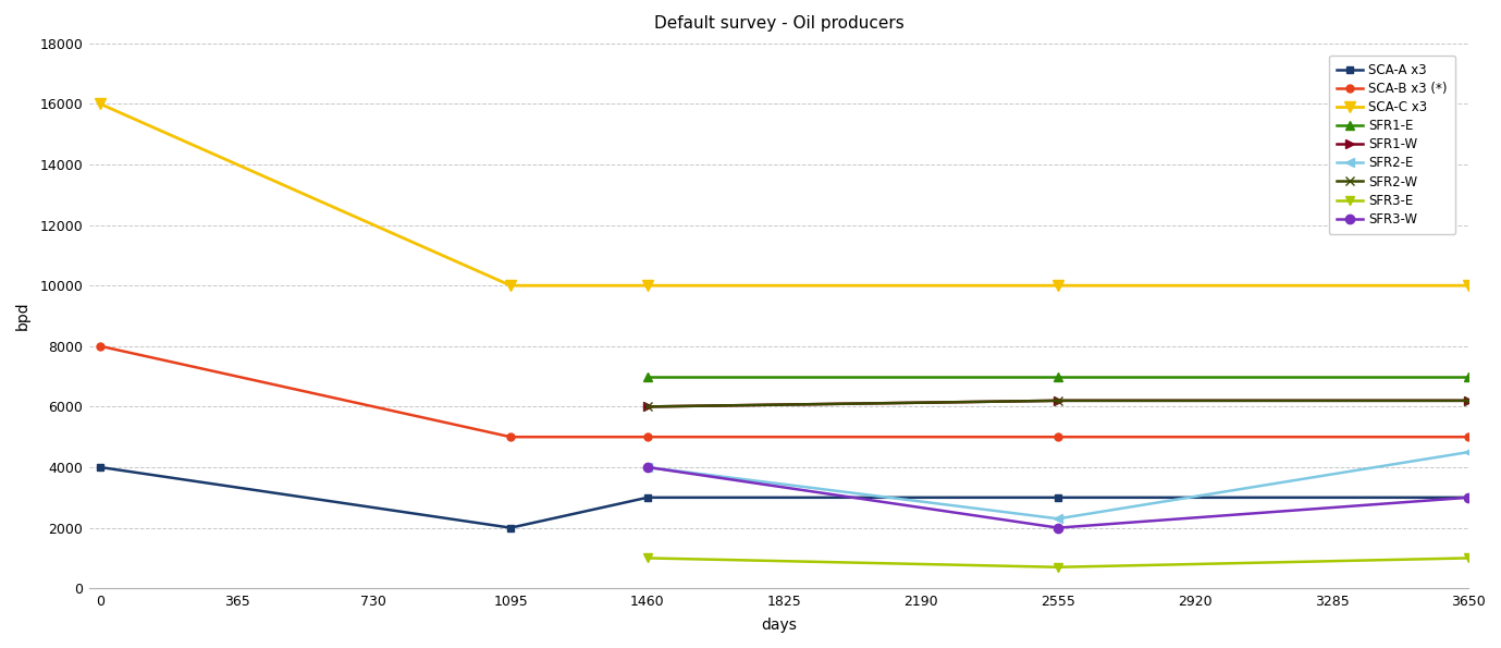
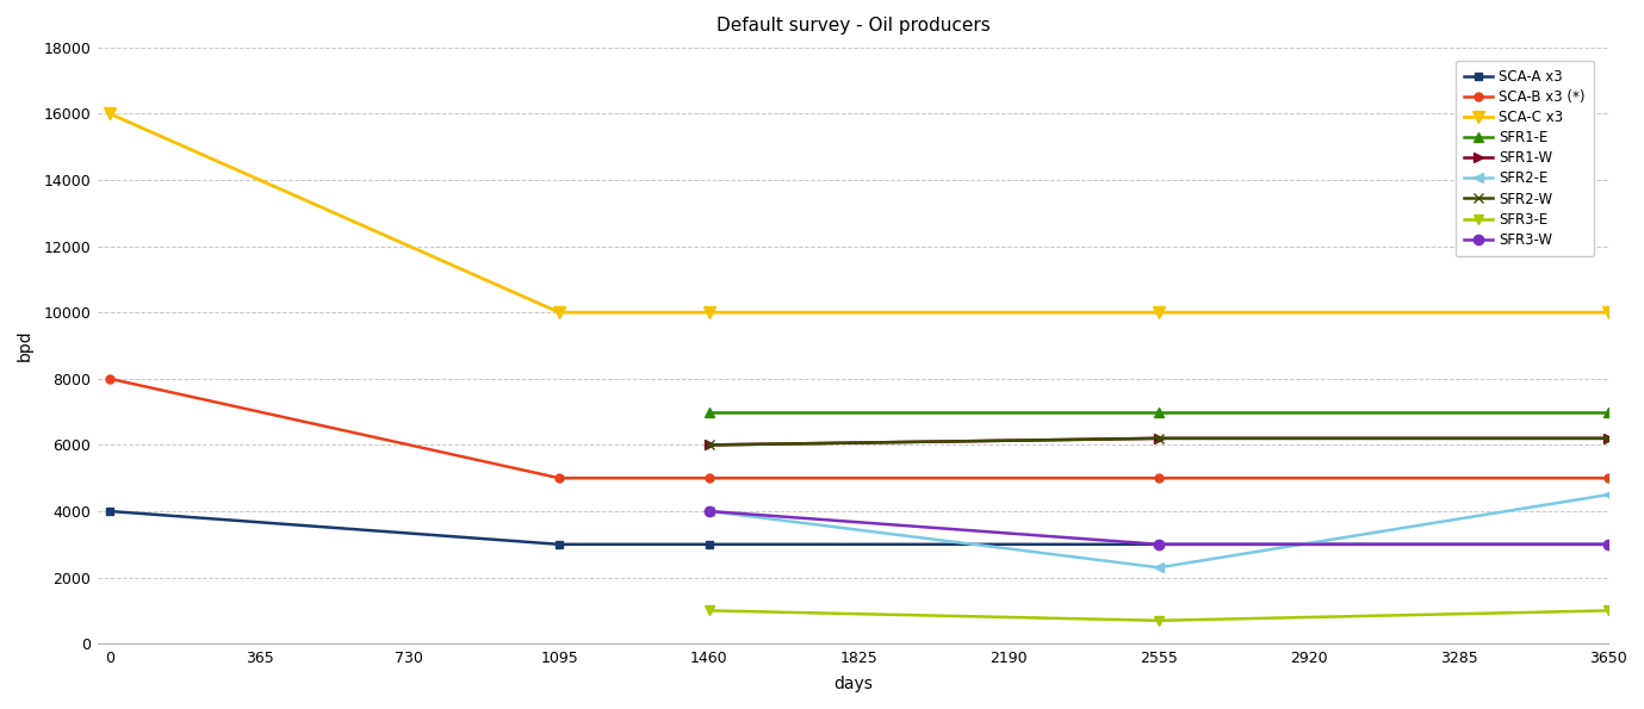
SCA-A x3/1095: 2000 -> 3000
SFR3-W/2555: 2000 -> 3000
